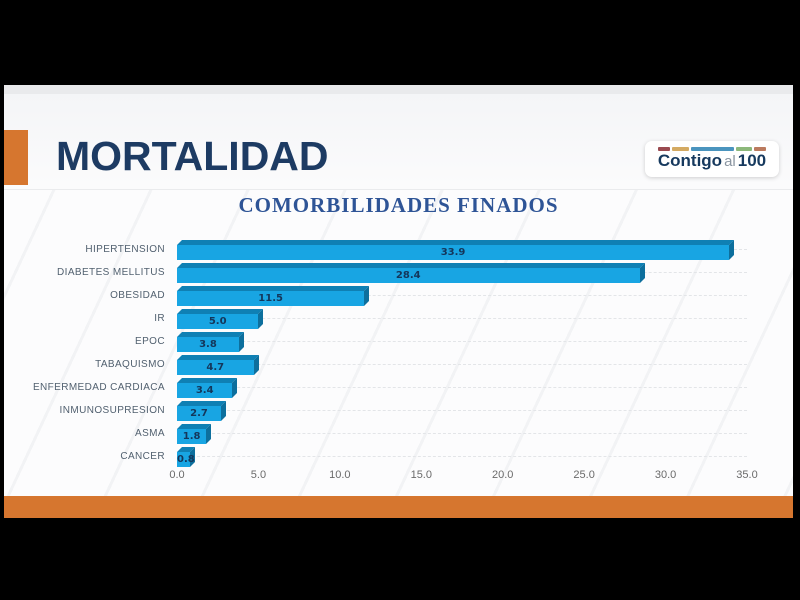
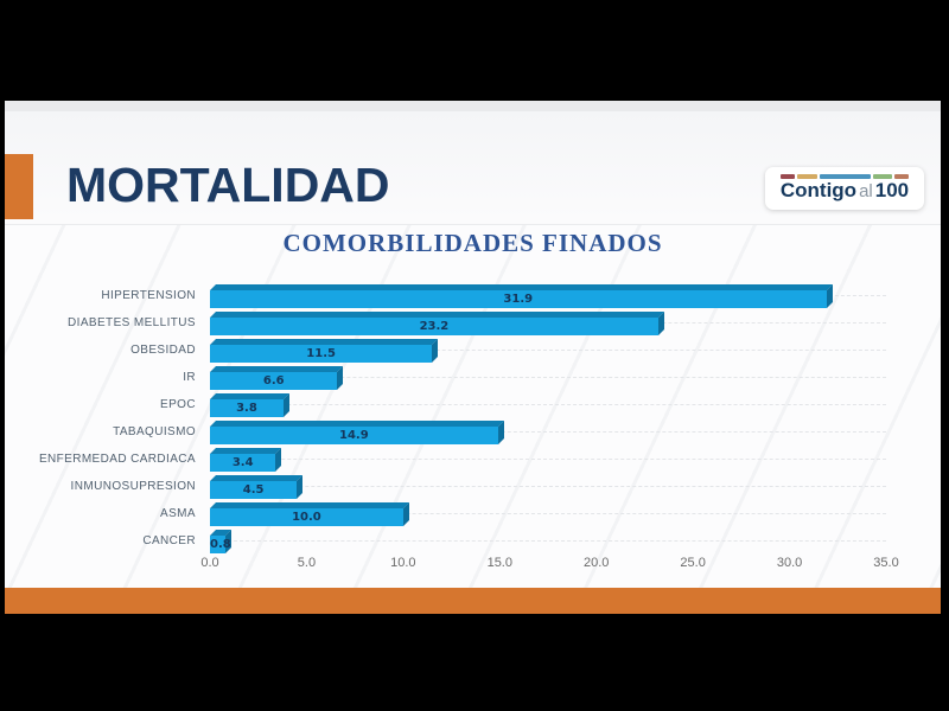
HIPERTENSION: 33.9 -> 31.9
DIABETES MELLITUS: 28.4 -> 23.2
IR: 5.0 -> 6.6
TABAQUISMO: 4.7 -> 14.9
INMUNOSUPRESION: 2.7 -> 4.5
ASMA: 1.8 -> 10.0
